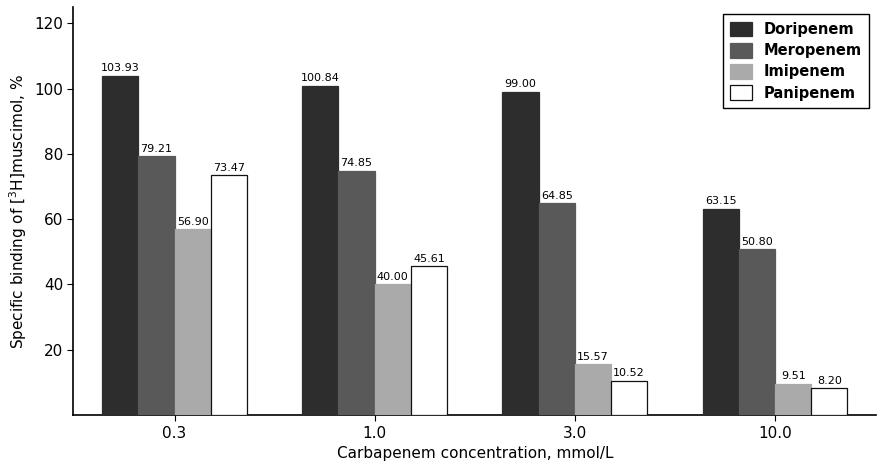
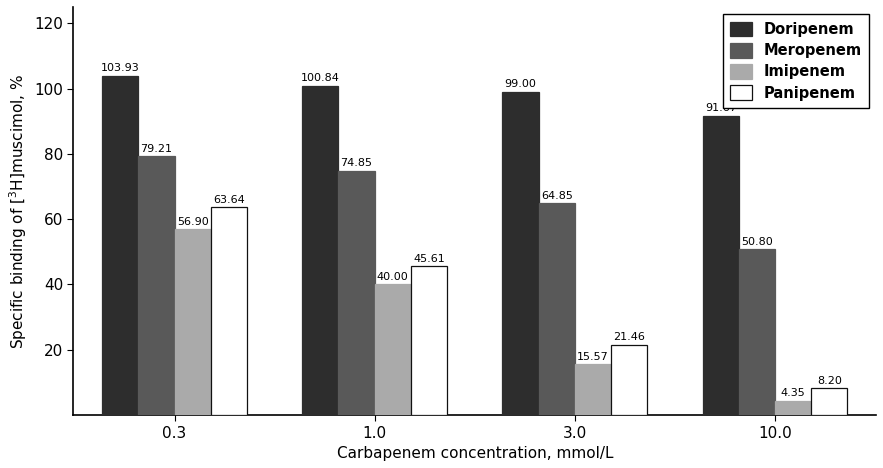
Panipenem/0.3: 73.47 -> 63.64
Panipenem/3.0: 10.52 -> 21.46
Doripenem/10.0: 63.15 -> 91.67
Imipenem/10.0: 9.51 -> 4.35
